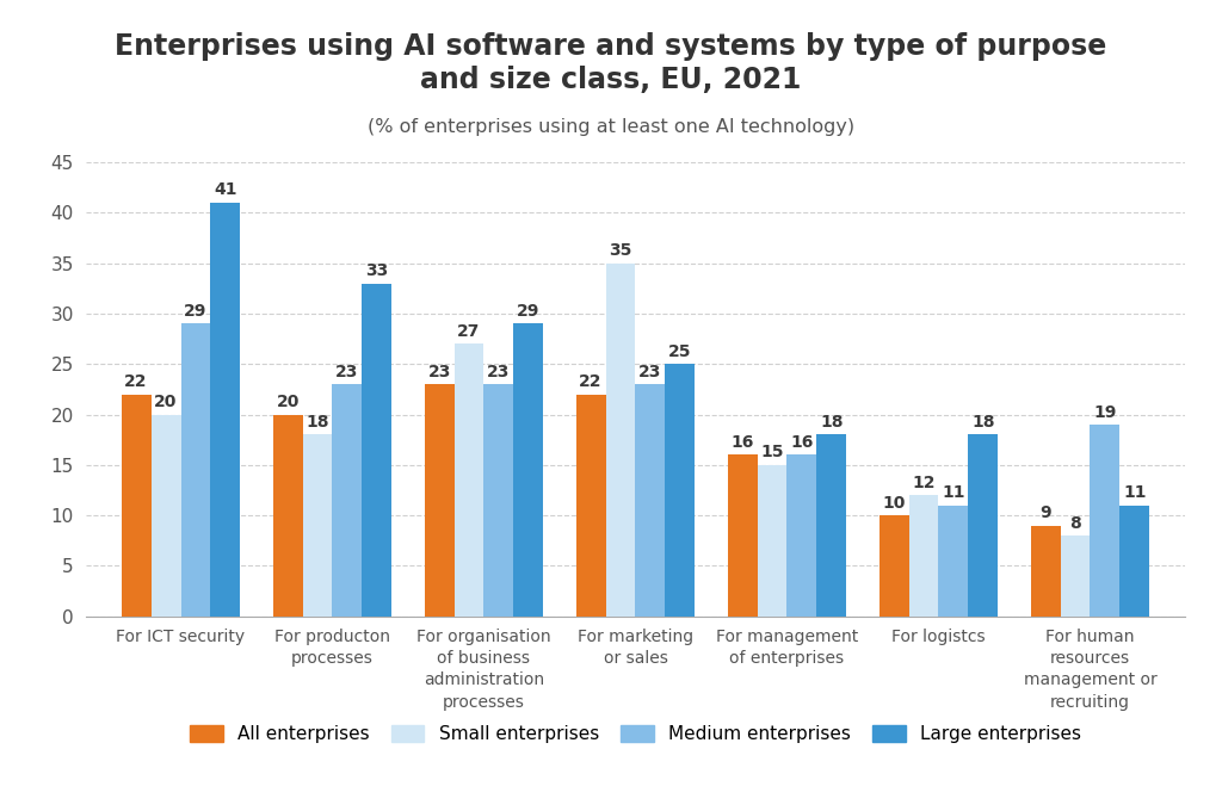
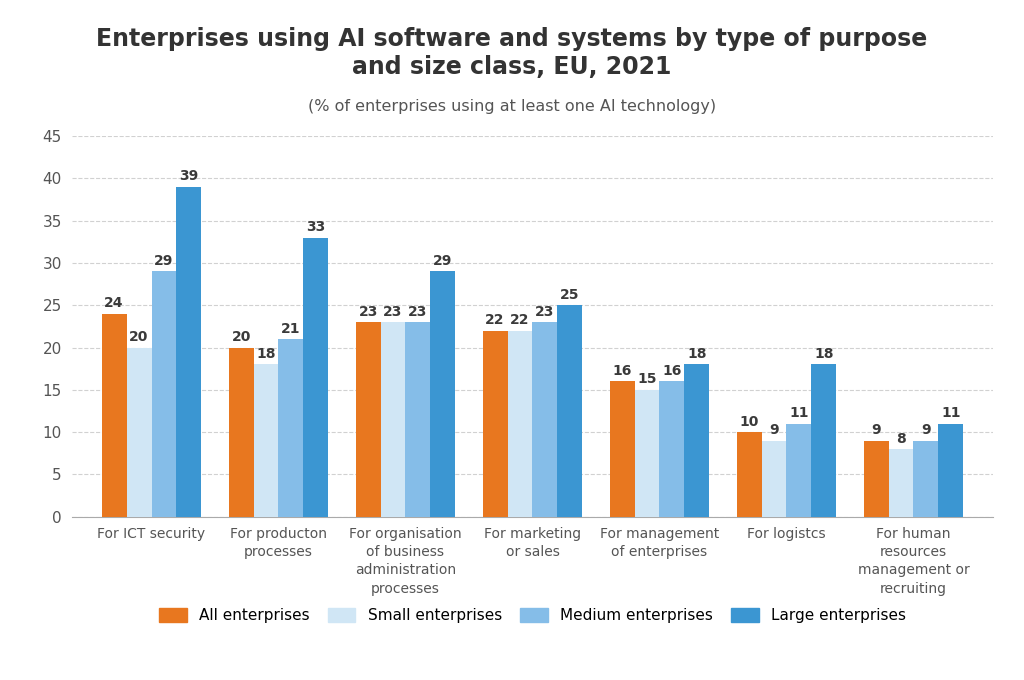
All enterprises/For ICT security: 22 -> 24
Large enterprises/For ICT security: 41 -> 39
Medium enterprises/For producton processes: 23 -> 21
Small enterprises/For organisation of business administration processes: 27 -> 23
Small enterprises/For marketing or sales: 35 -> 22
Small enterprises/For logistcs: 12 -> 9
Medium enterprises/For human resources management or recruiting: 19 -> 9
